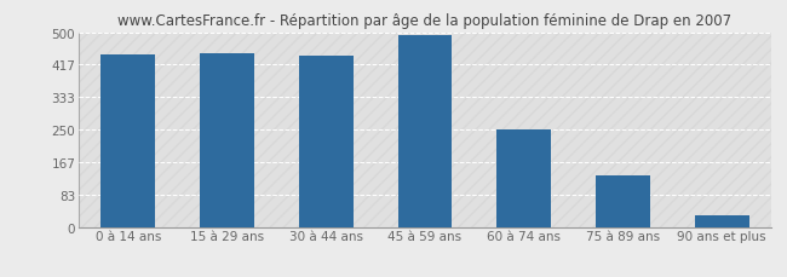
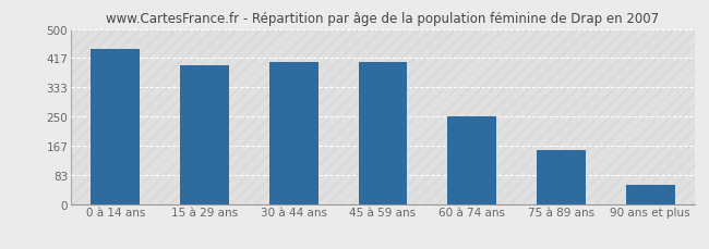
15 à 29 ans: 445 -> 395
30 à 44 ans: 441 -> 405
45 à 59 ans: 491 -> 405
75 à 89 ans: 133 -> 155
90 ans et plus: 31 -> 55
